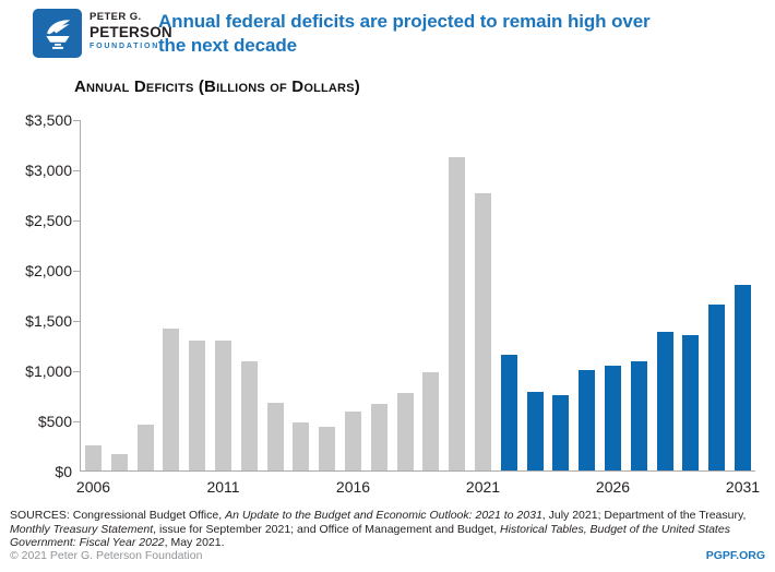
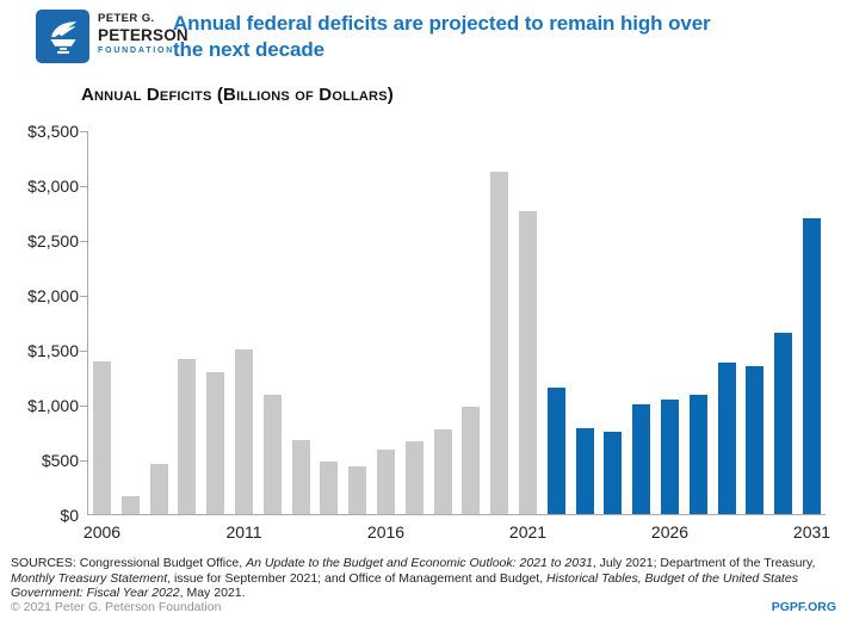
2006: $200 -> $1400
2011: $1300 -> $1500
2031: $1900 -> $2700
